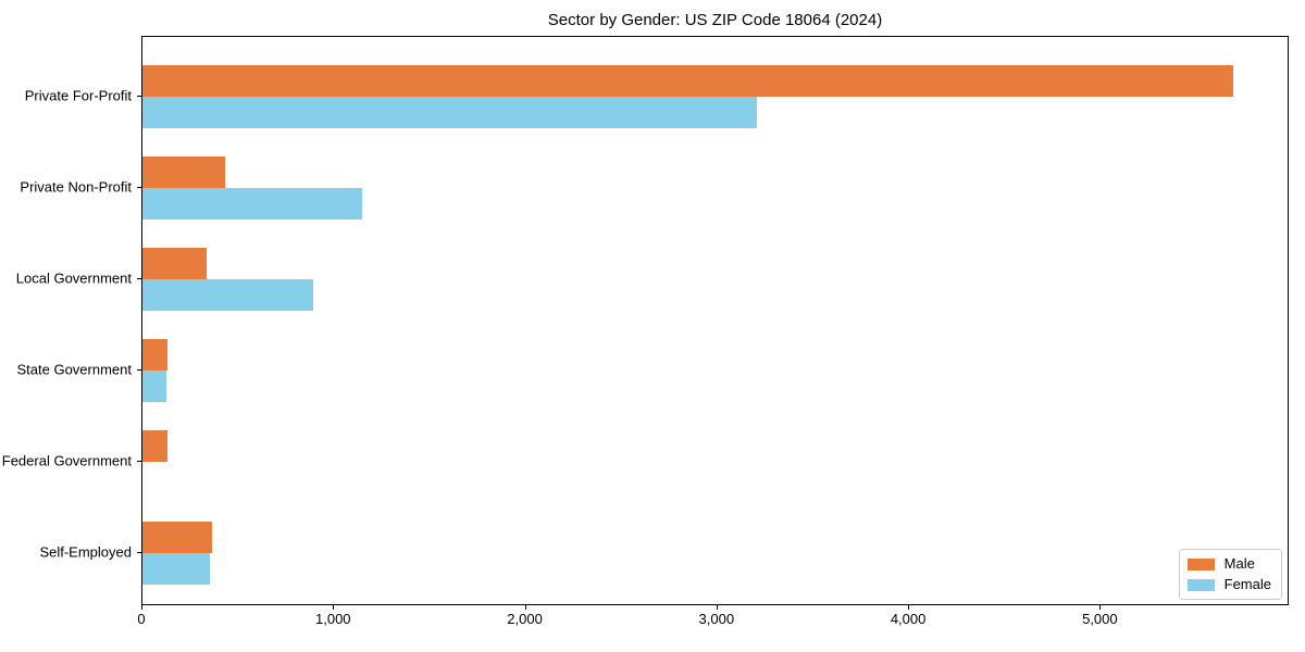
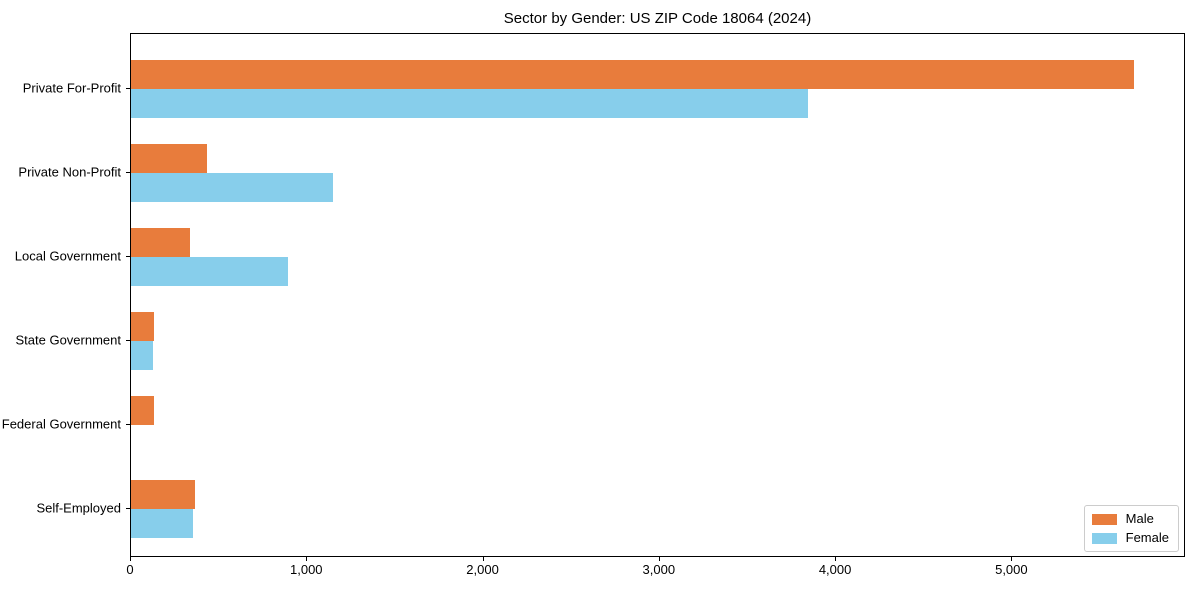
Female/Private For-Profit: 3210 -> 3850
